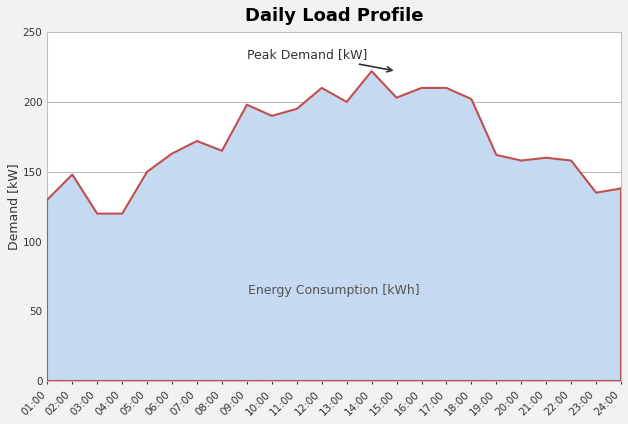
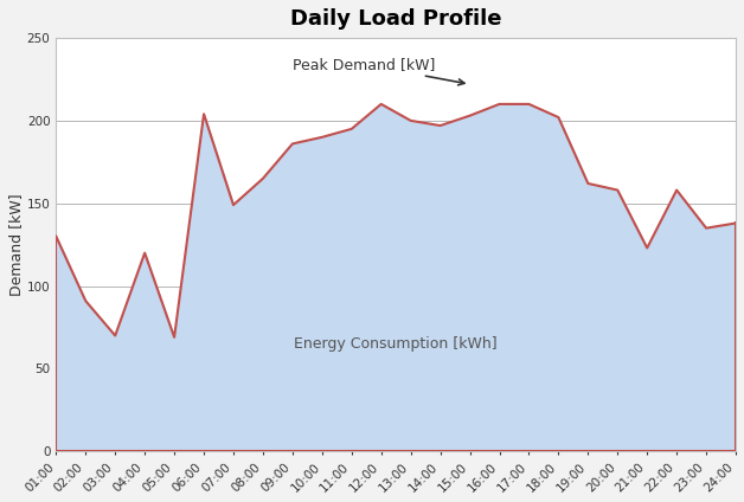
02:00: 148 -> 91
03:00: 120 -> 70
05:00: 150 -> 69
06:00: 163 -> 204
07:00: 172 -> 149
09:00: 198 -> 186
14:00: 222 -> 197
21:00: 160 -> 123
